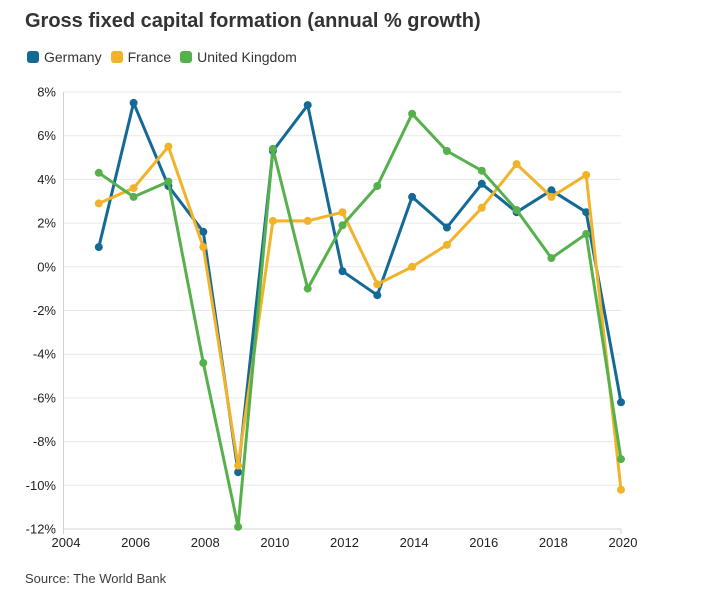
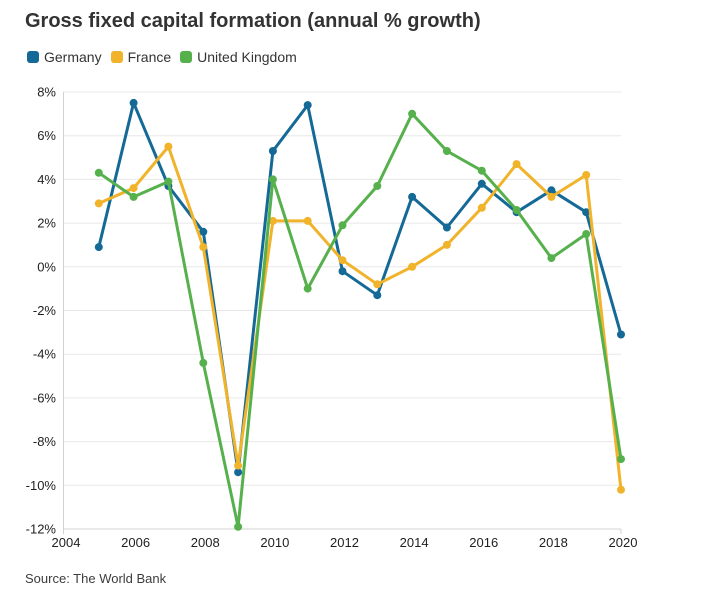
United Kingdom/2010: 5.4% -> 4.0%
France/2012: 2.5% -> 0.3%
Germany/2020: -6.2% -> -3.1%
